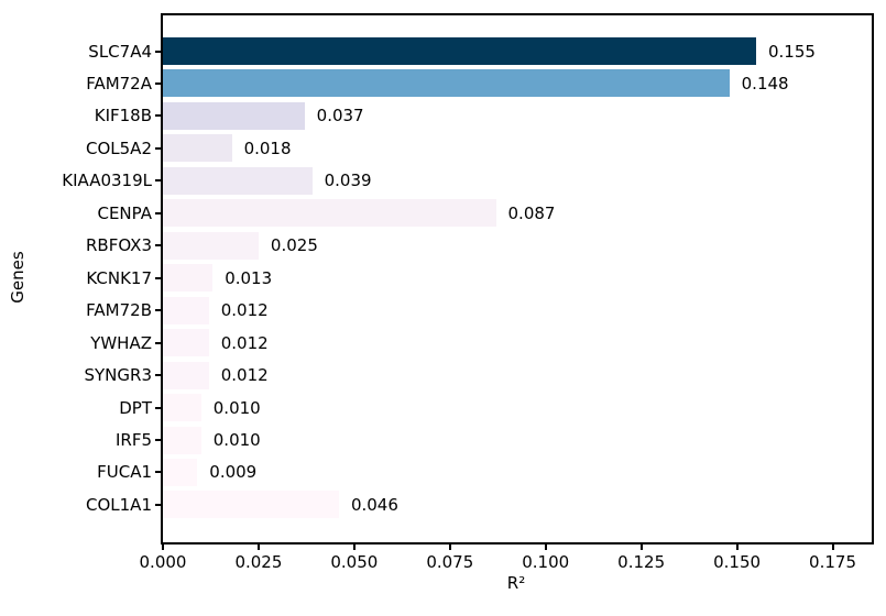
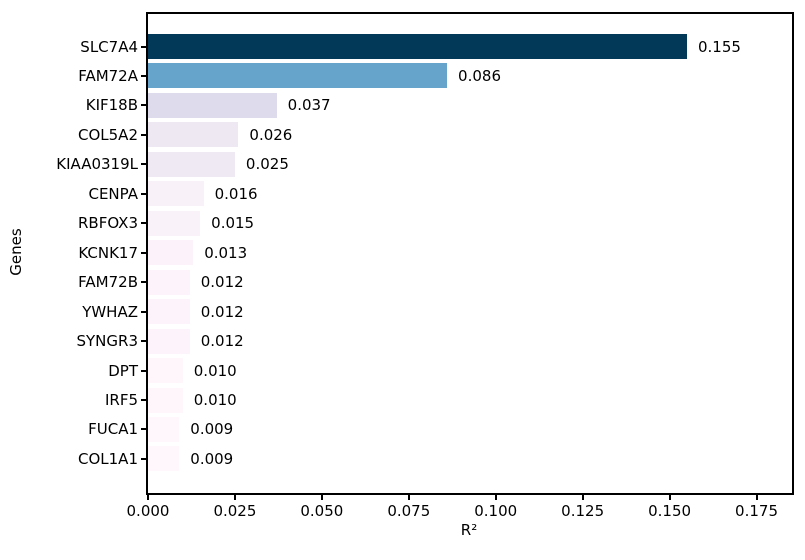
FAM72A: 0.148 -> 0.086
COL5A2: 0.018 -> 0.026
KIAA0319L: 0.039 -> 0.025
CENPA: 0.087 -> 0.016
RBFOX3: 0.025 -> 0.015
COL1A1: 0.046 -> 0.009
